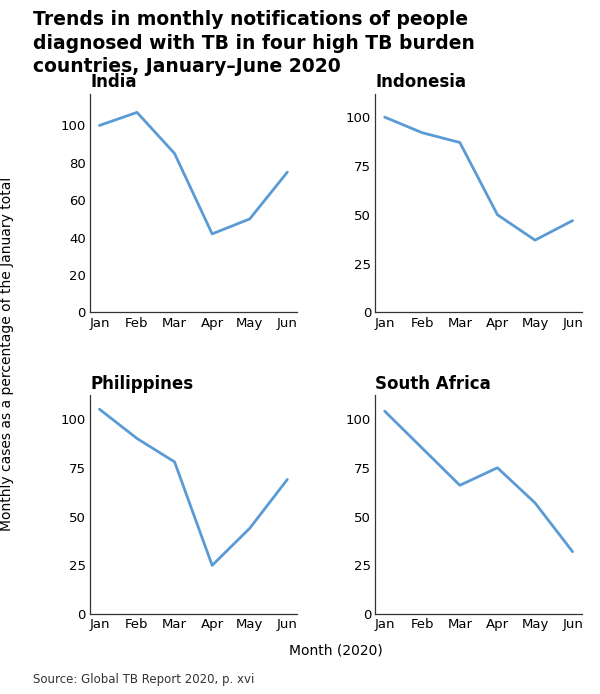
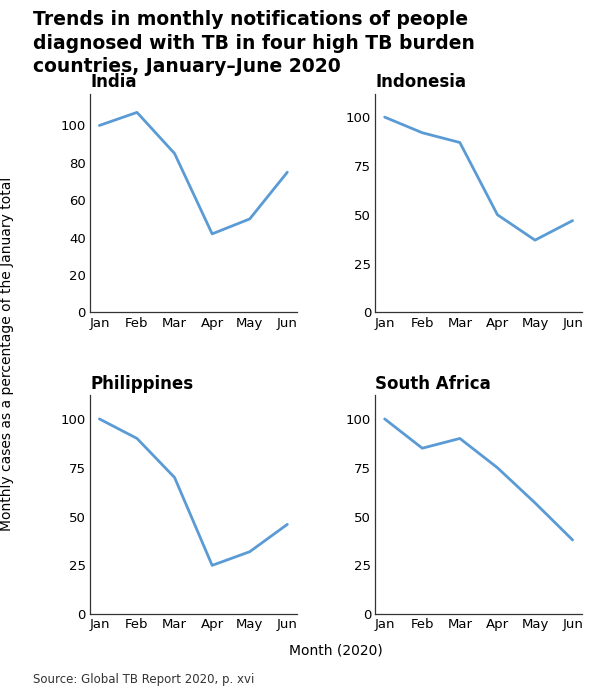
Philippines/Jan: 105 -> 100
Philippines/Mar: 78 -> 70
Philippines/May: 44 -> 32
Philippines/Jun: 69 -> 46
South Africa/Jan: 104 -> 100
South Africa/Mar: 66 -> 90
South Africa/Jun: 32 -> 38
